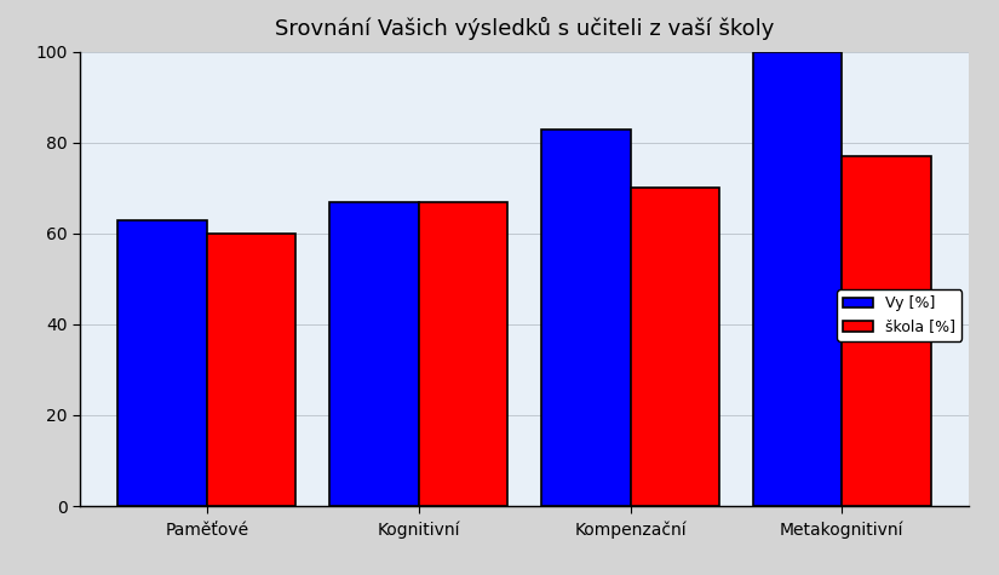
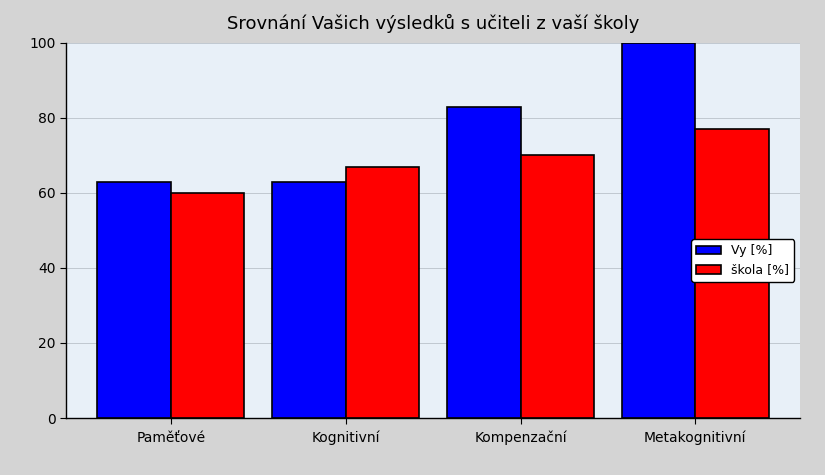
Vy [%]/Kognitivní: 67 -> 63
